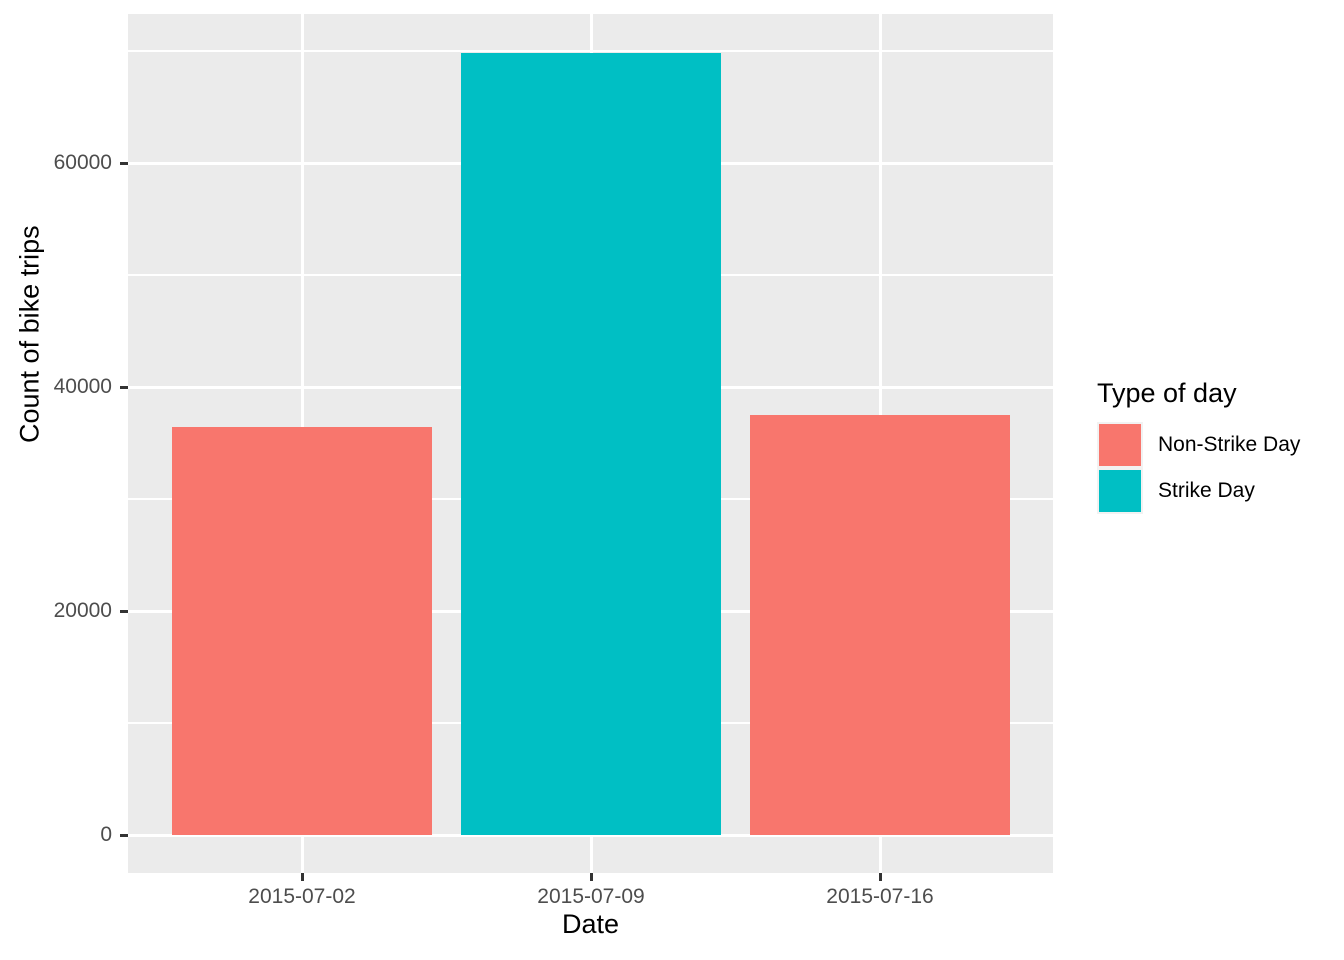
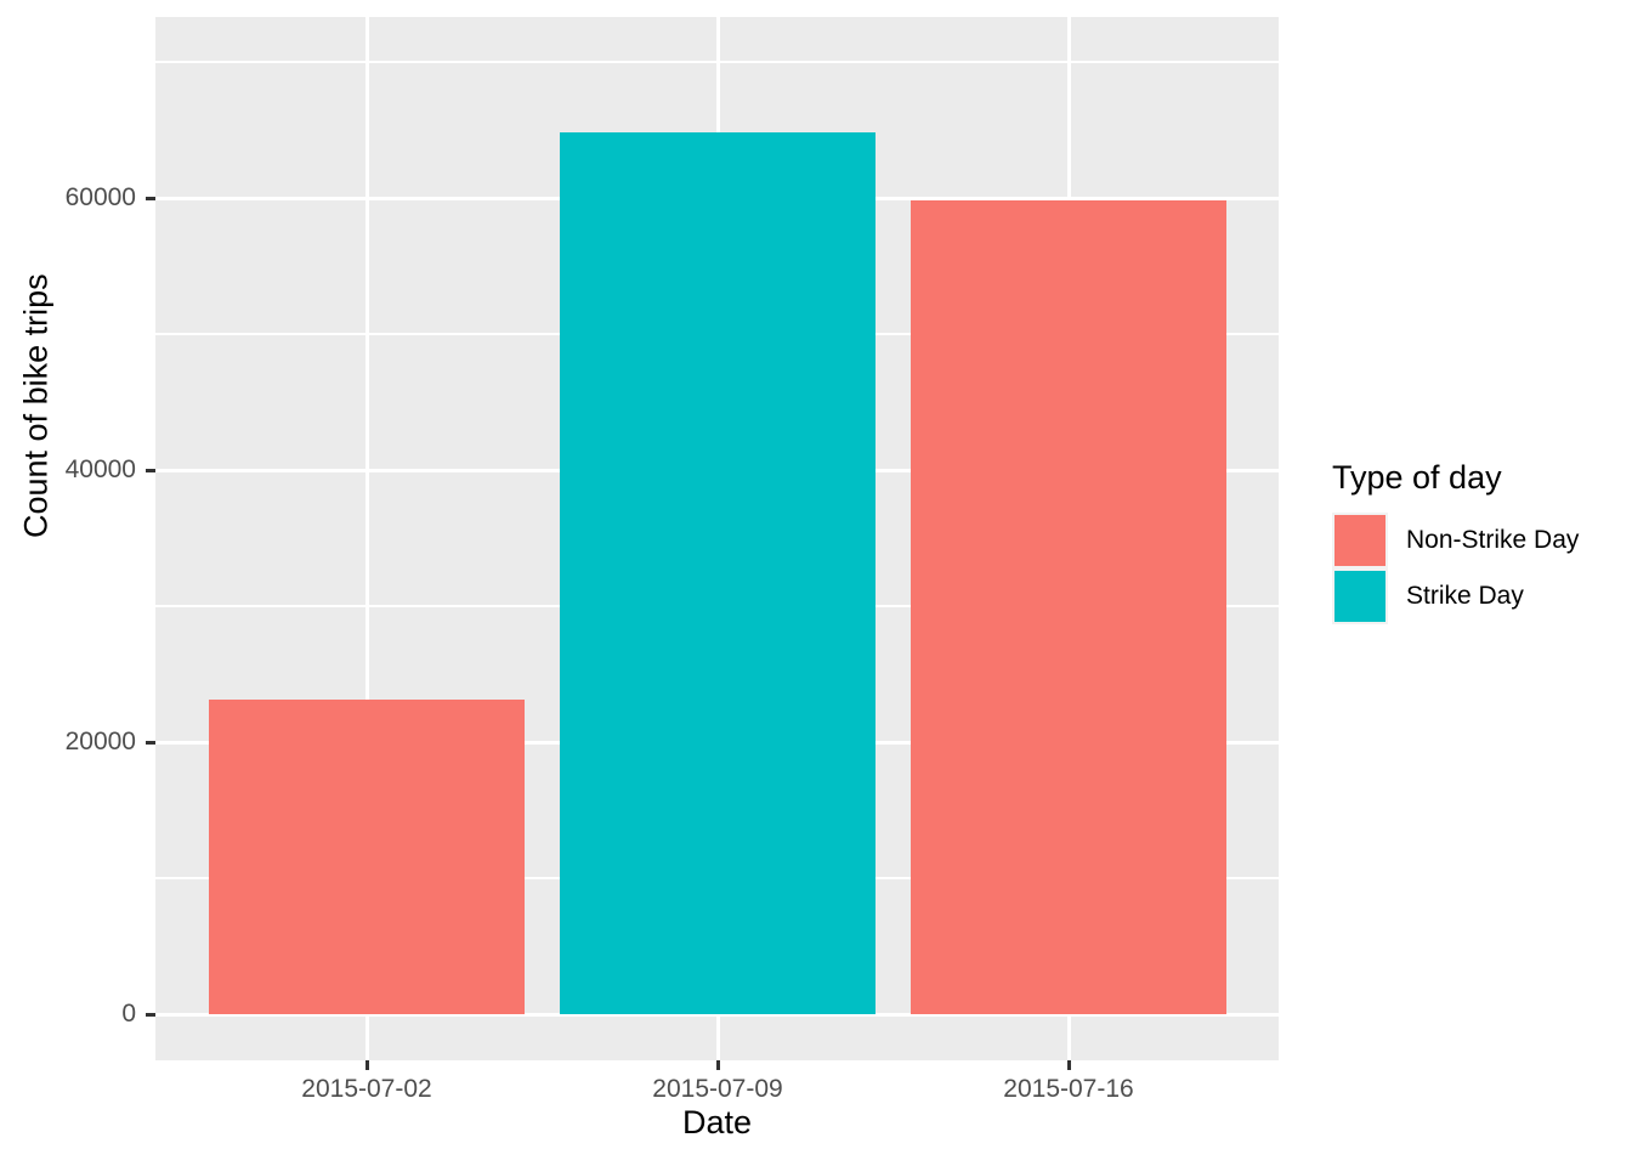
2015-07-02: 36400 -> 23100
2015-07-09: 69800 -> 64800
2015-07-16: 37500 -> 59800
